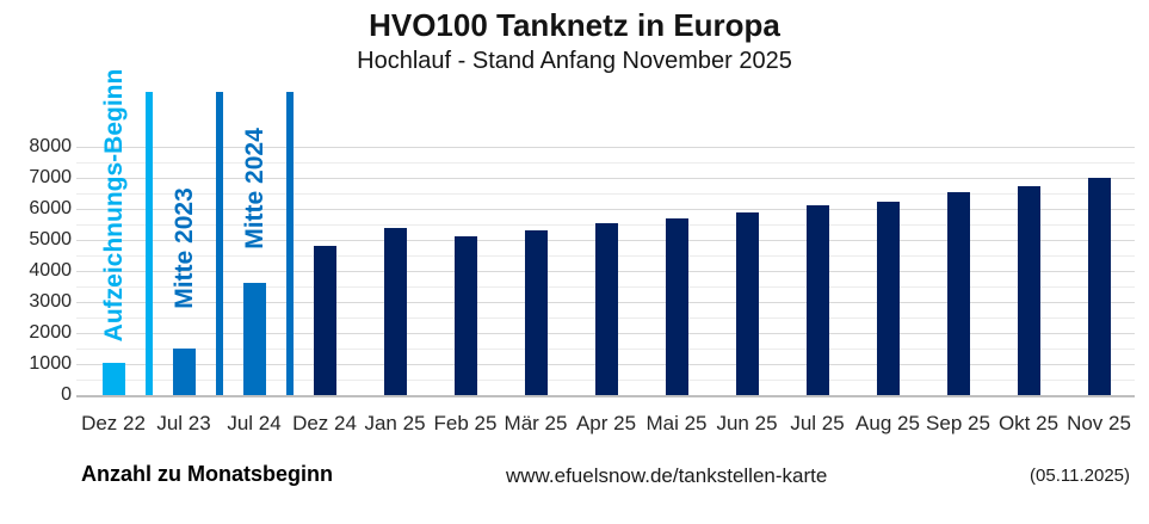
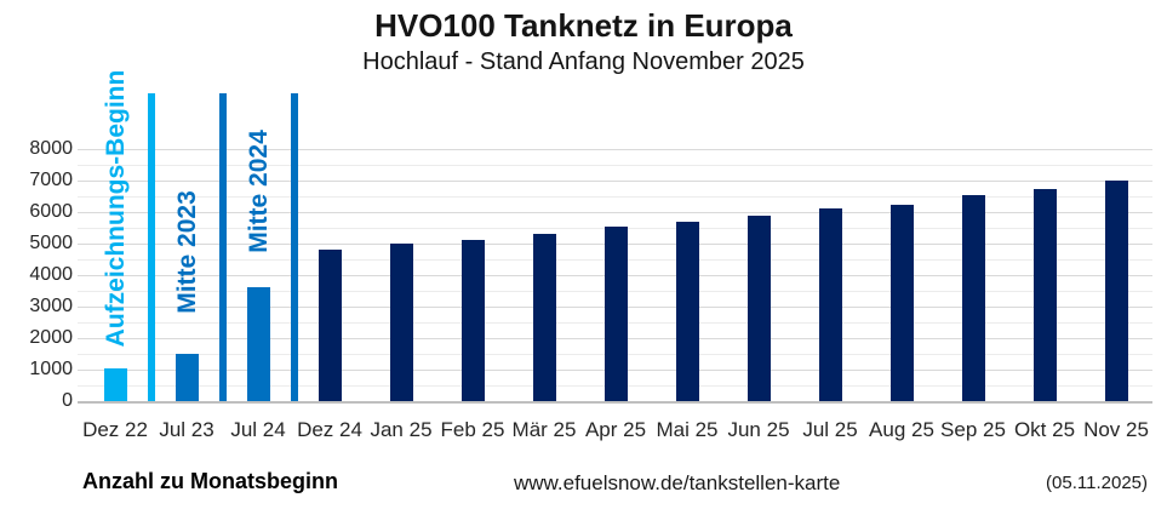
Jan 25: 5400 -> 5000
